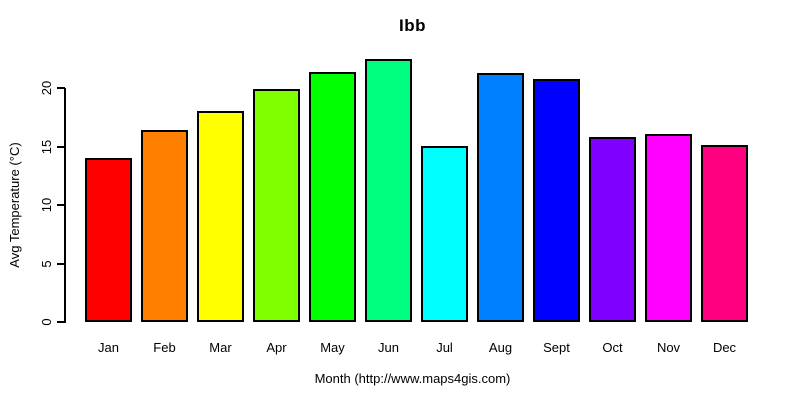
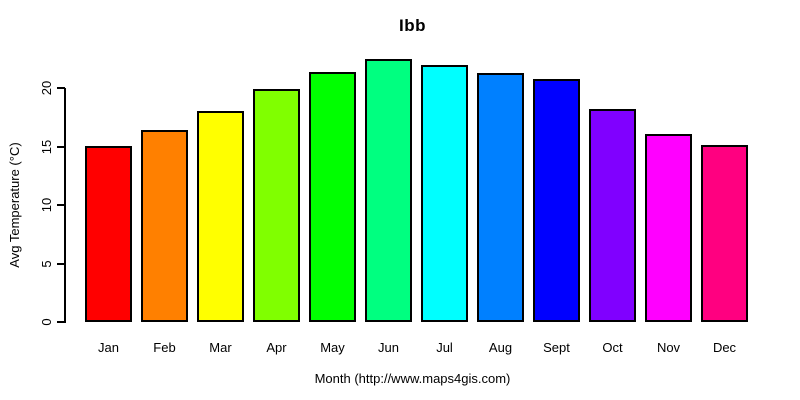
Jan: 14.0 -> 15.0
Jul: 15.0 -> 22.0
Oct: 15.8 -> 18.2
